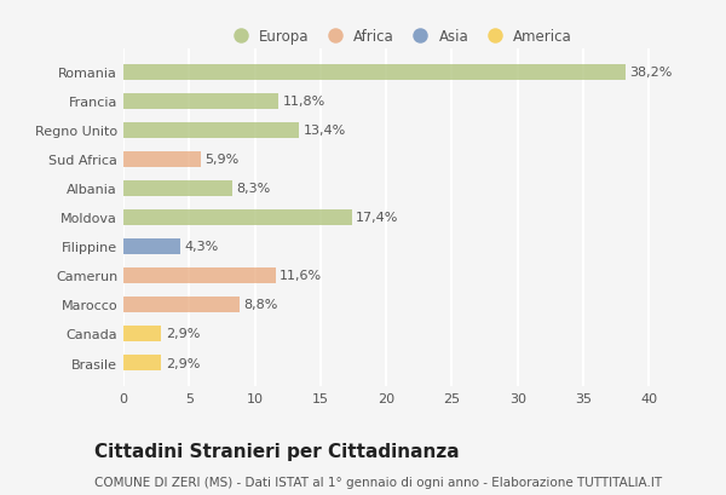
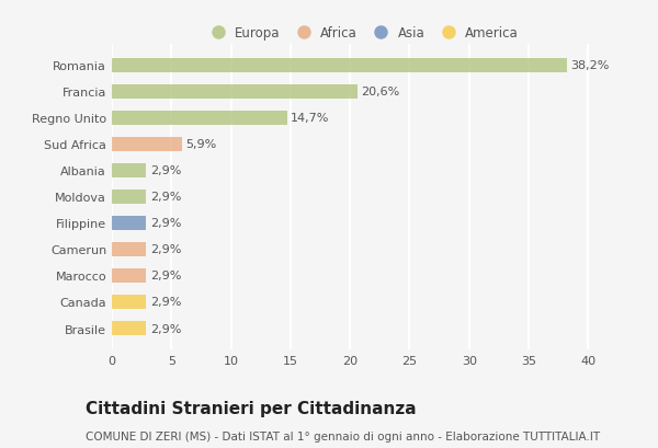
Francia: 11,8% -> 20,6%
Regno Unito: 13,4% -> 14,7%
Albania: 8,3% -> 2,9%
Moldova: 17,4% -> 2,9%
Filippine: 4,3% -> 2,9%
Camerun: 11,6% -> 2,9%
Marocco: 8,8% -> 2,9%
